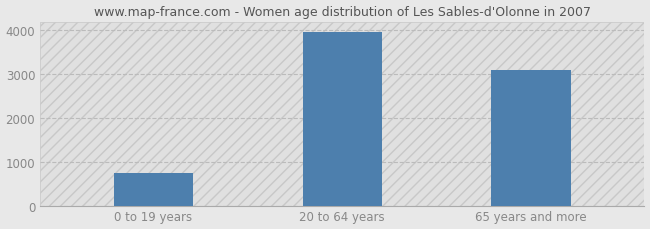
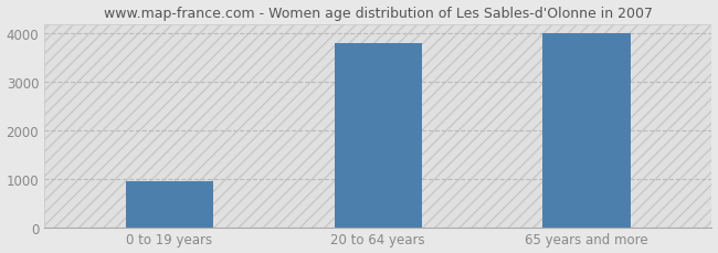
0 to 19 years: 750 -> 950
20 to 64 years: 3950 -> 3800
65 years and more: 3100 -> 4000
